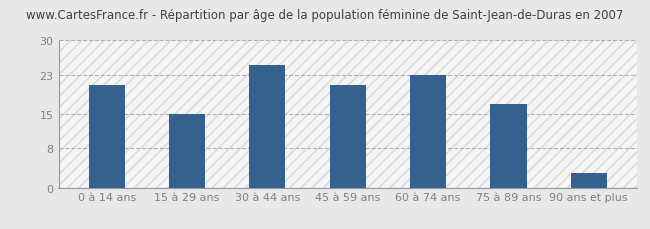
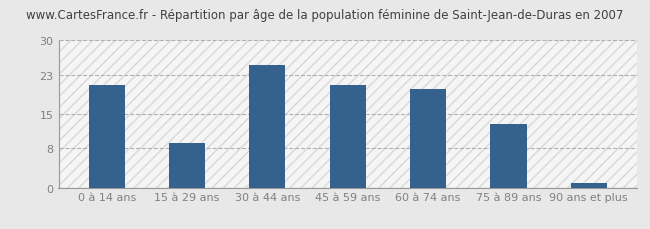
15 à 29 ans: 15 -> 9
60 à 74 ans: 23 -> 20
75 à 89 ans: 17 -> 13
90 ans et plus: 3 -> 1
